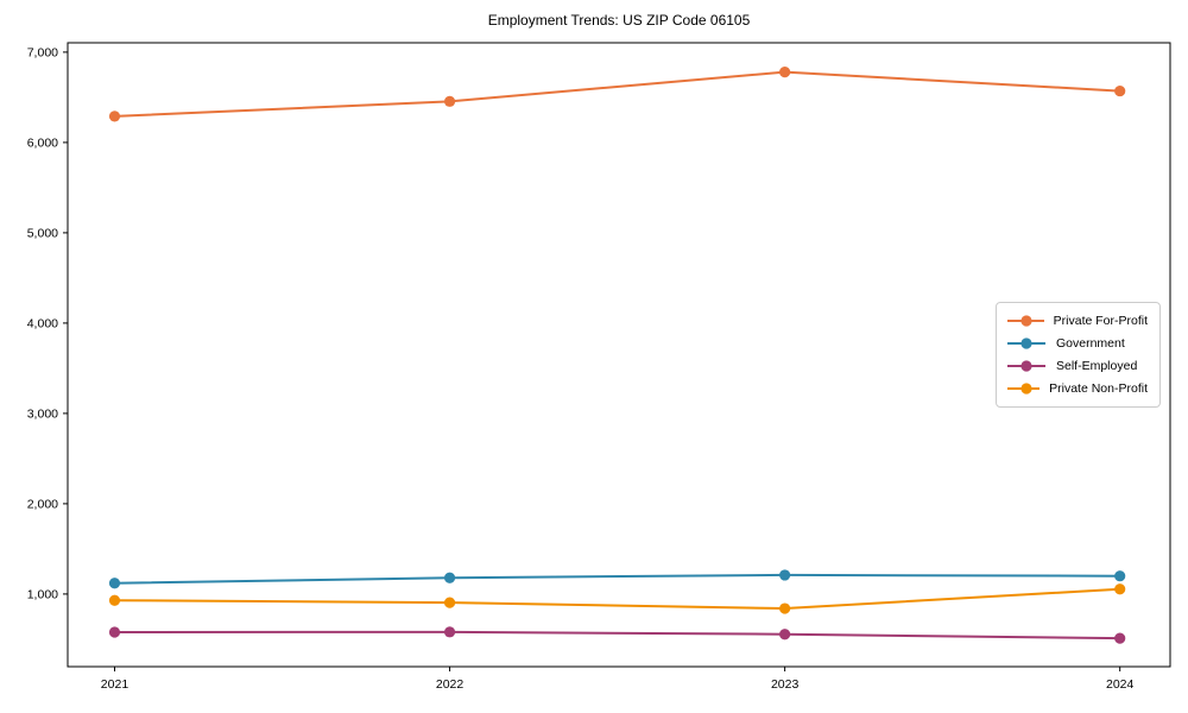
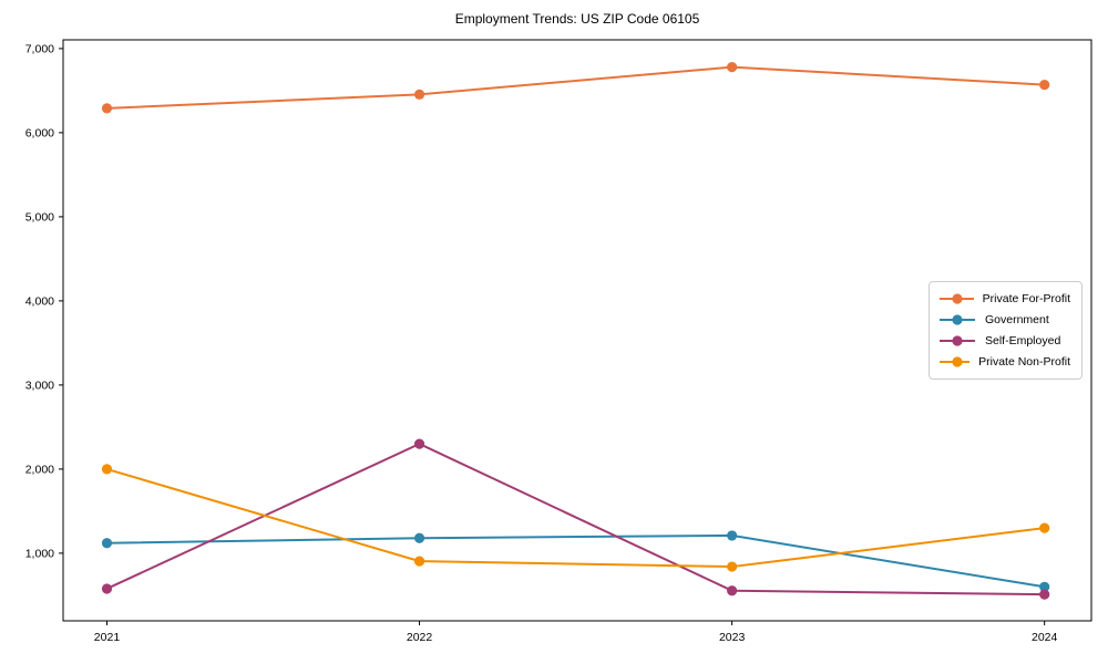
Private Non-Profit/2021: 900 -> 2000
Self-Employed/2022: 600 -> 2300
Government/2024: 1200 -> 600
Private Non-Profit/2024: 1100 -> 1300
